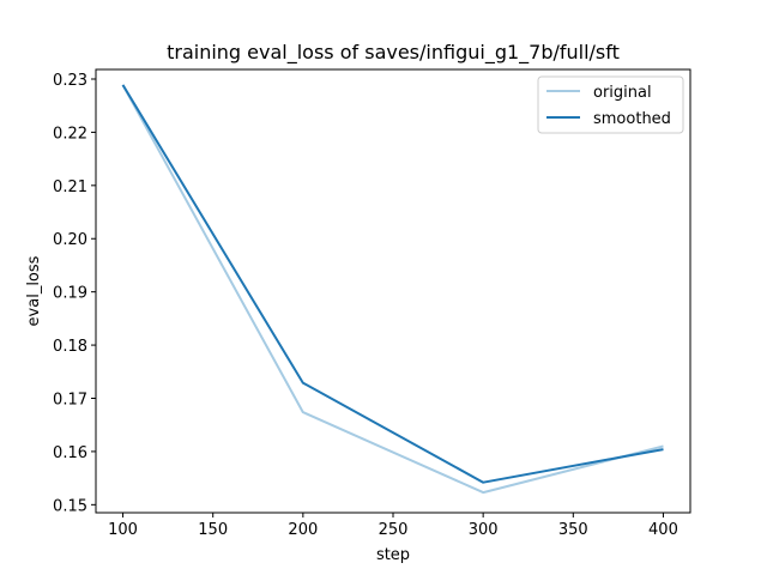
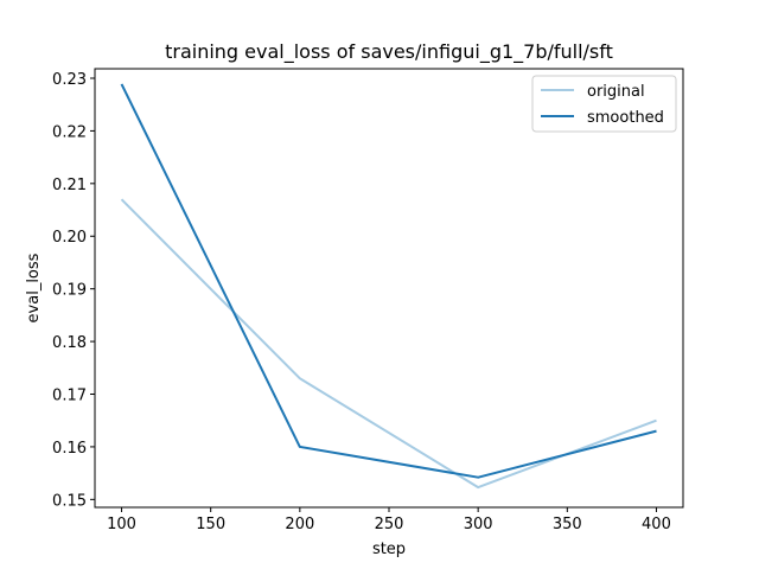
original/100: 0.229 -> 0.207
original/200: 0.167 -> 0.173
smoothed/200: 0.173 -> 0.160
original/400: 0.161 -> 0.165
smoothed/400: 0.160 -> 0.163
